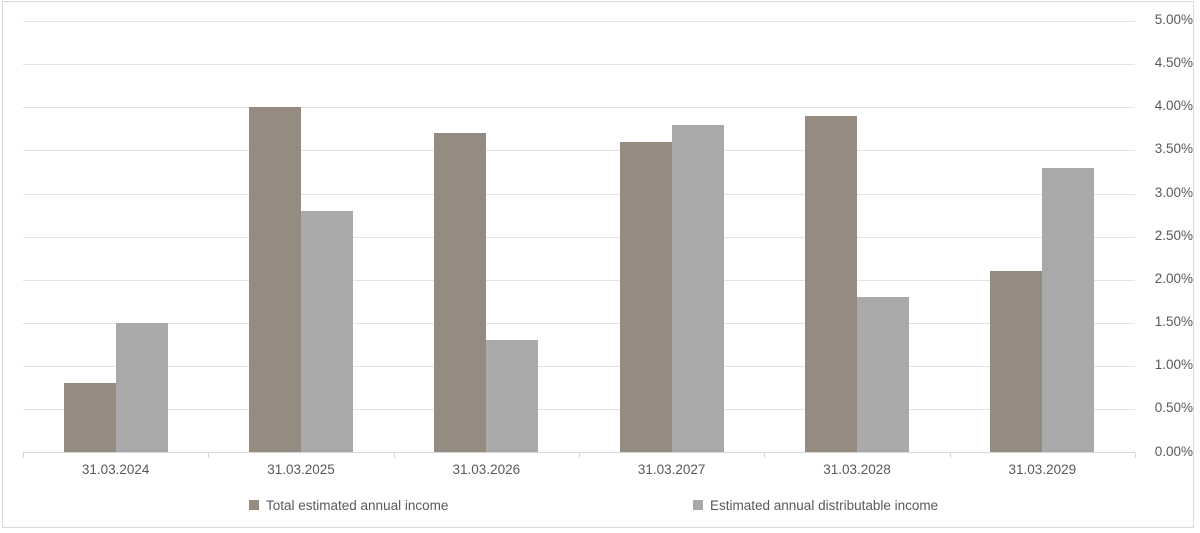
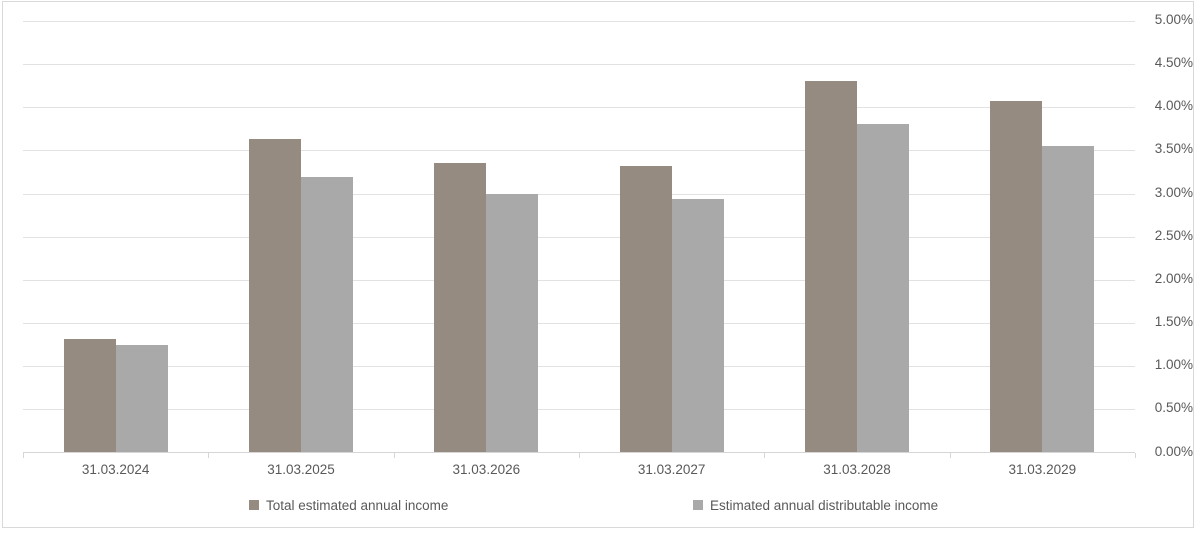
Total estimated annual income/31.03.2024: 0.8% -> 1.3%
Estimated annual distributable income/31.03.2024: 1.5% -> 1.2%
Total estimated annual income/31.03.2025: 4.0% -> 3.6%
Estimated annual distributable income/31.03.2025: 2.8% -> 3.2%
Total estimated annual income/31.03.2026: 3.7% -> 3.4%
Estimated annual distributable income/31.03.2026: 1.3% -> 3.0%
Total estimated annual income/31.03.2027: 3.6% -> 3.3%
Estimated annual distributable income/31.03.2027: 3.8% -> 2.9%
Total estimated annual income/31.03.2028: 3.9% -> 4.3%
Estimated annual distributable income/31.03.2028: 1.8% -> 3.8%
Total estimated annual income/31.03.2029: 2.1% -> 4.1%
Estimated annual distributable income/31.03.2029: 3.3% -> 3.5%
